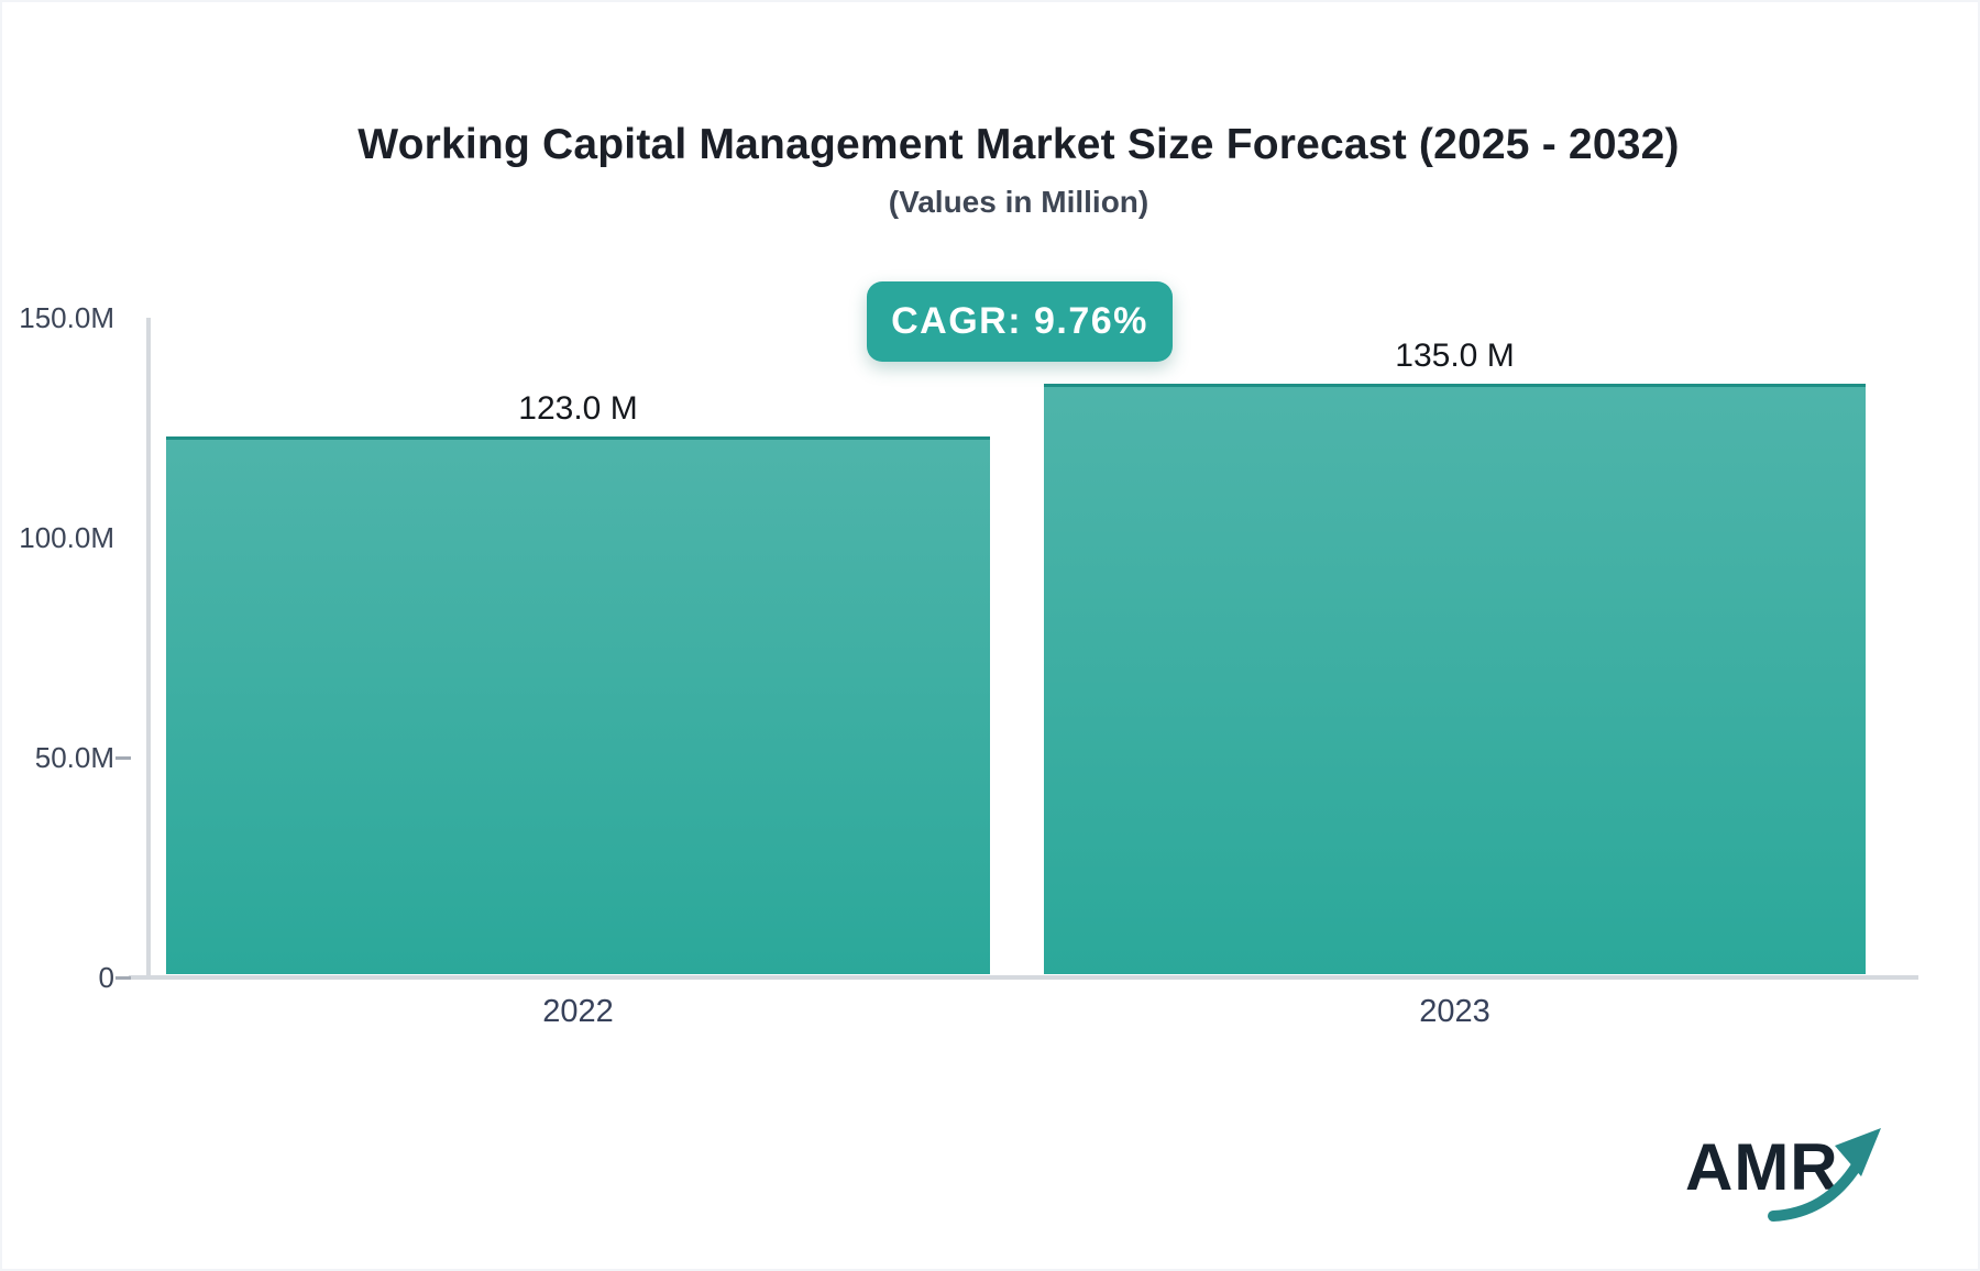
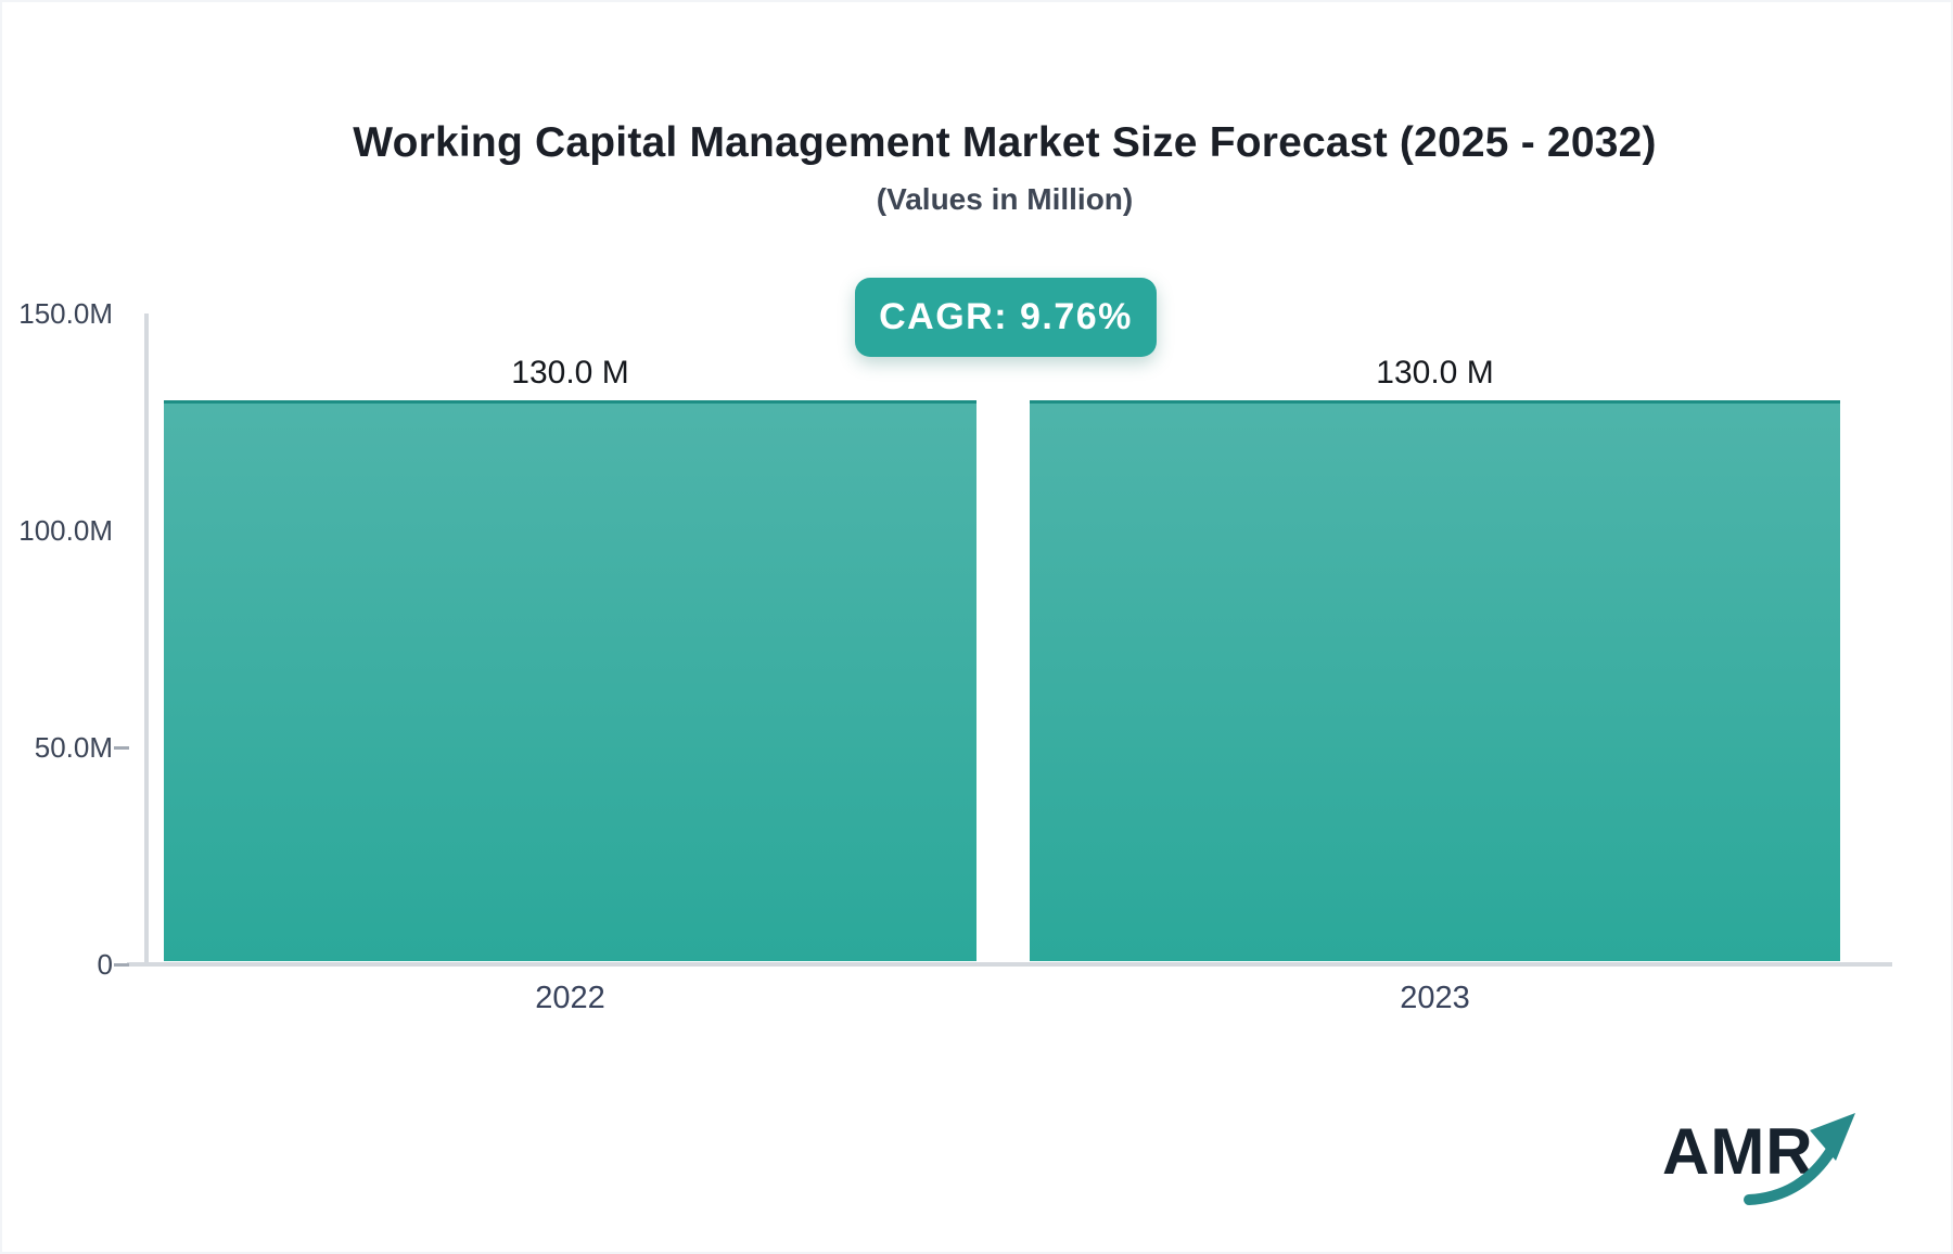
2022: 123.0 -> 130.0
2023: 135.0 -> 130.0
